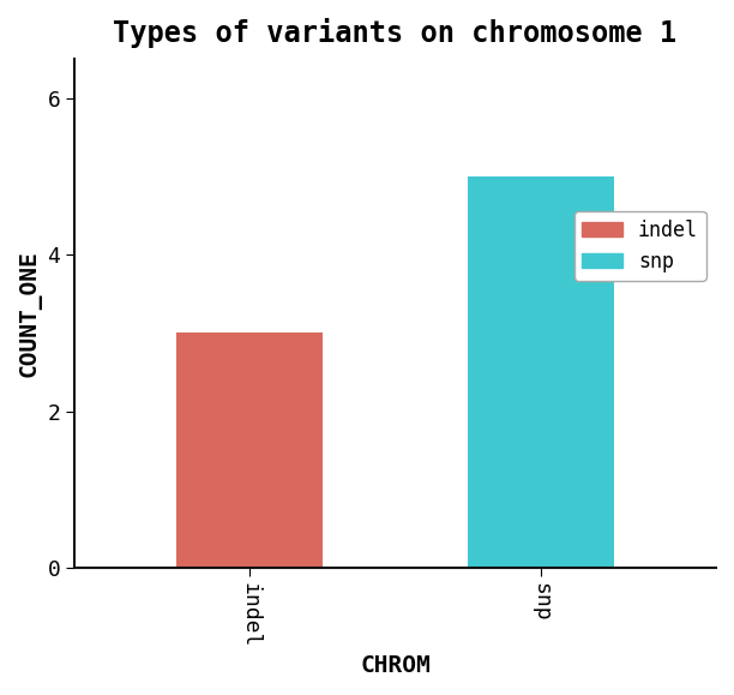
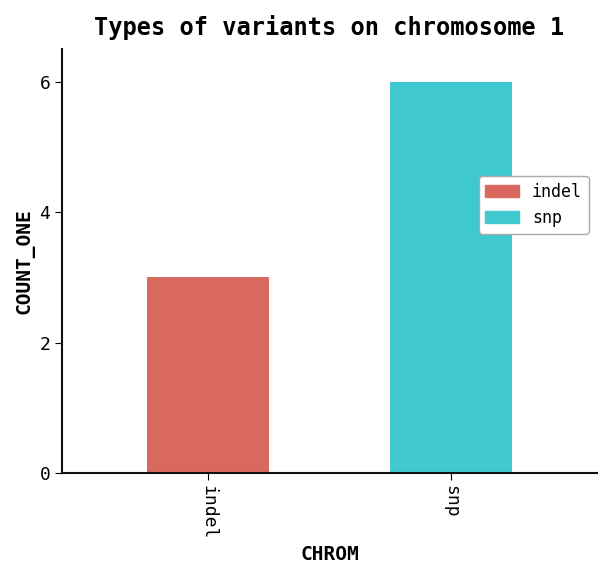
snp: 5 -> 6
